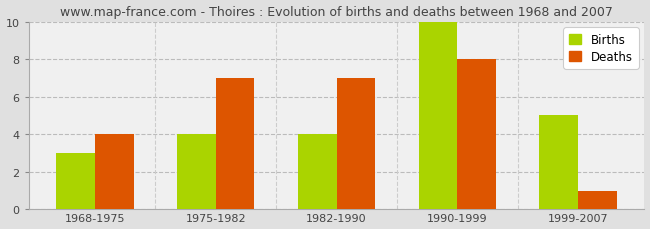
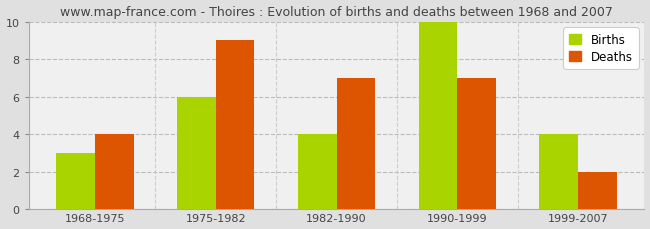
Births/1975-1982: 4 -> 6
Deaths/1975-1982: 7 -> 9
Deaths/1990-1999: 8 -> 7
Births/1999-2007: 5 -> 4
Deaths/1999-2007: 1 -> 2
